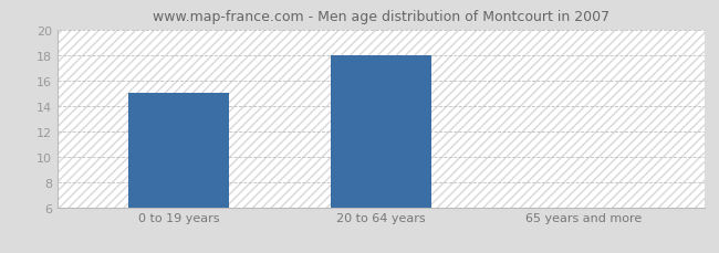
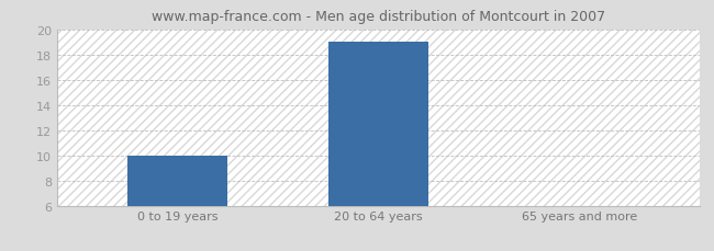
0 to 19 years: 15.0 -> 10.0
20 to 64 years: 18.0 -> 19.0
